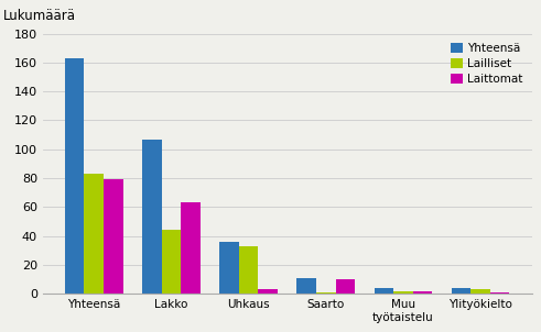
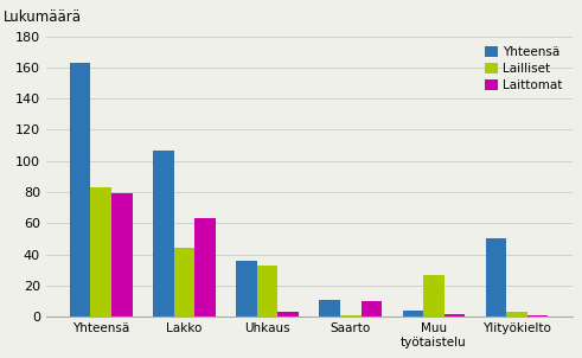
Lailliset/Muu työtaistelu: 2 -> 27
Yhteensä/Ylityökielto: 4 -> 50
